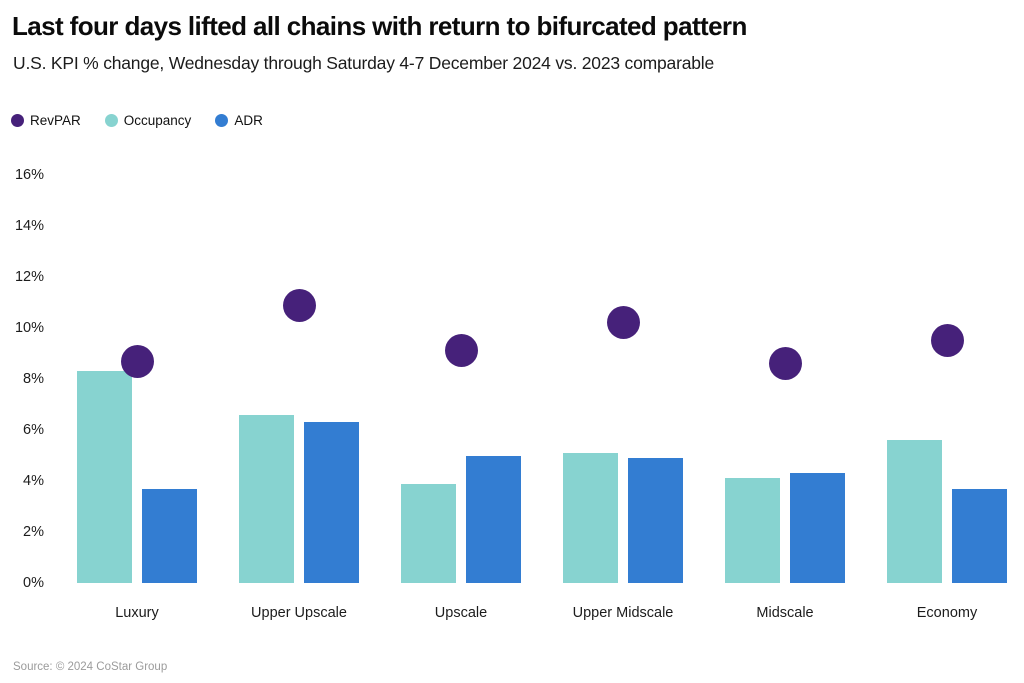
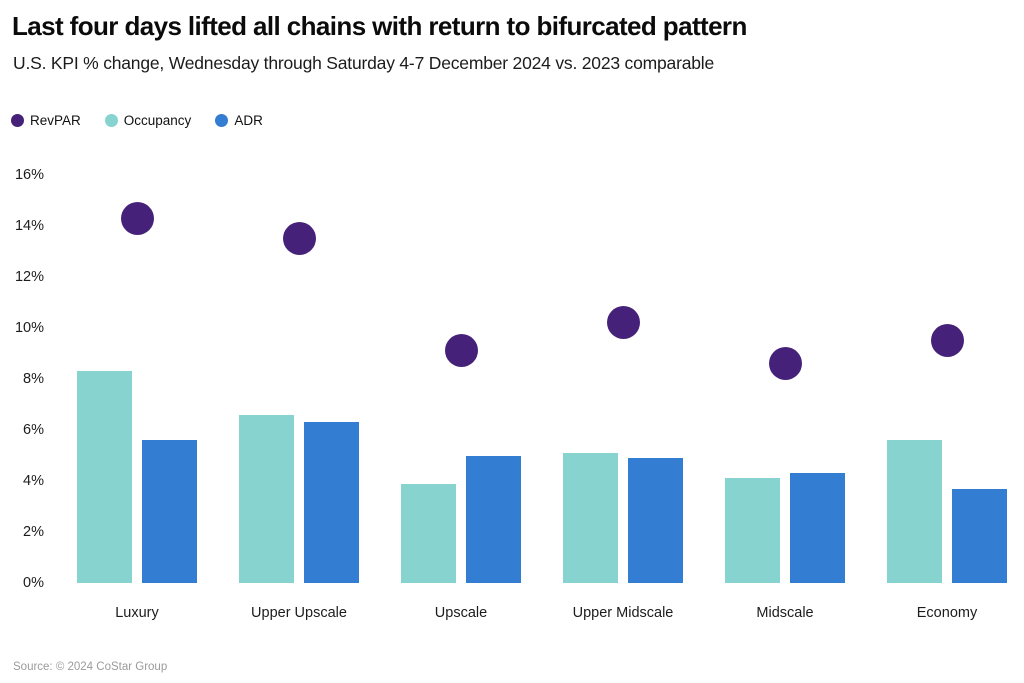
RevPAR/Luxury: 8.7% -> 14.3%
ADR/Luxury: 3.7% -> 5.6%
RevPAR/Upper Upscale: 10.9% -> 13.5%
